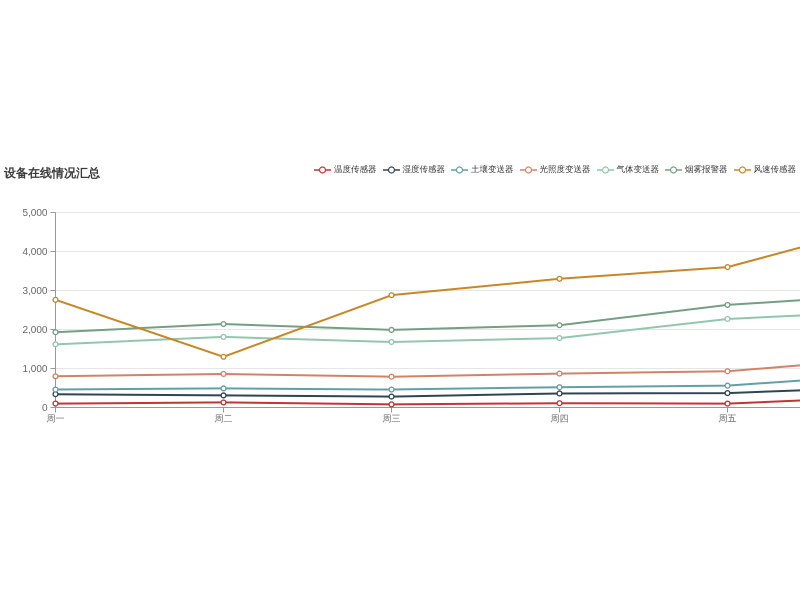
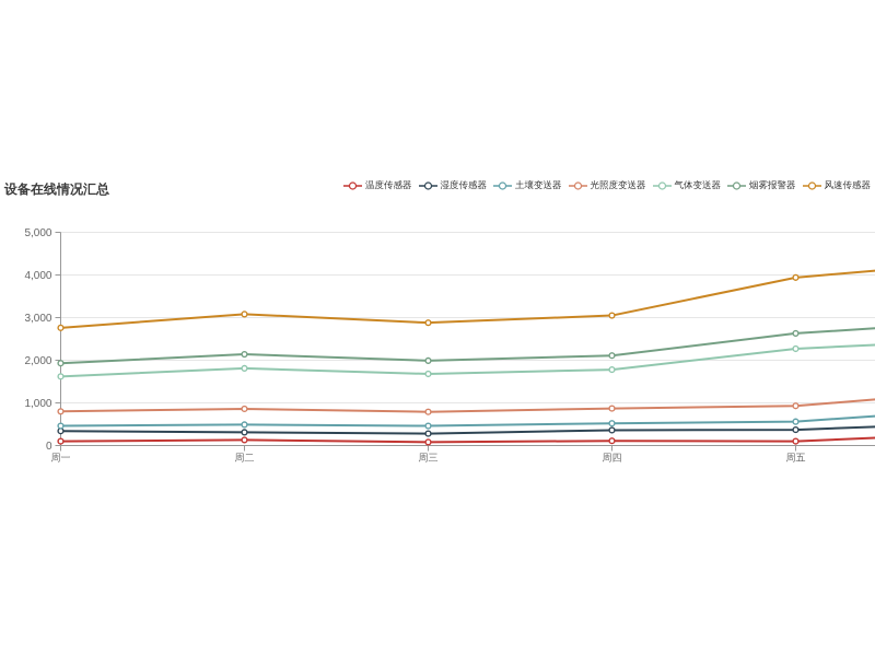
风速传感器/周二: 1300 -> 3100
风速传感器/周四: 3300 -> 3000
风速传感器/周五: 3600 -> 3900
